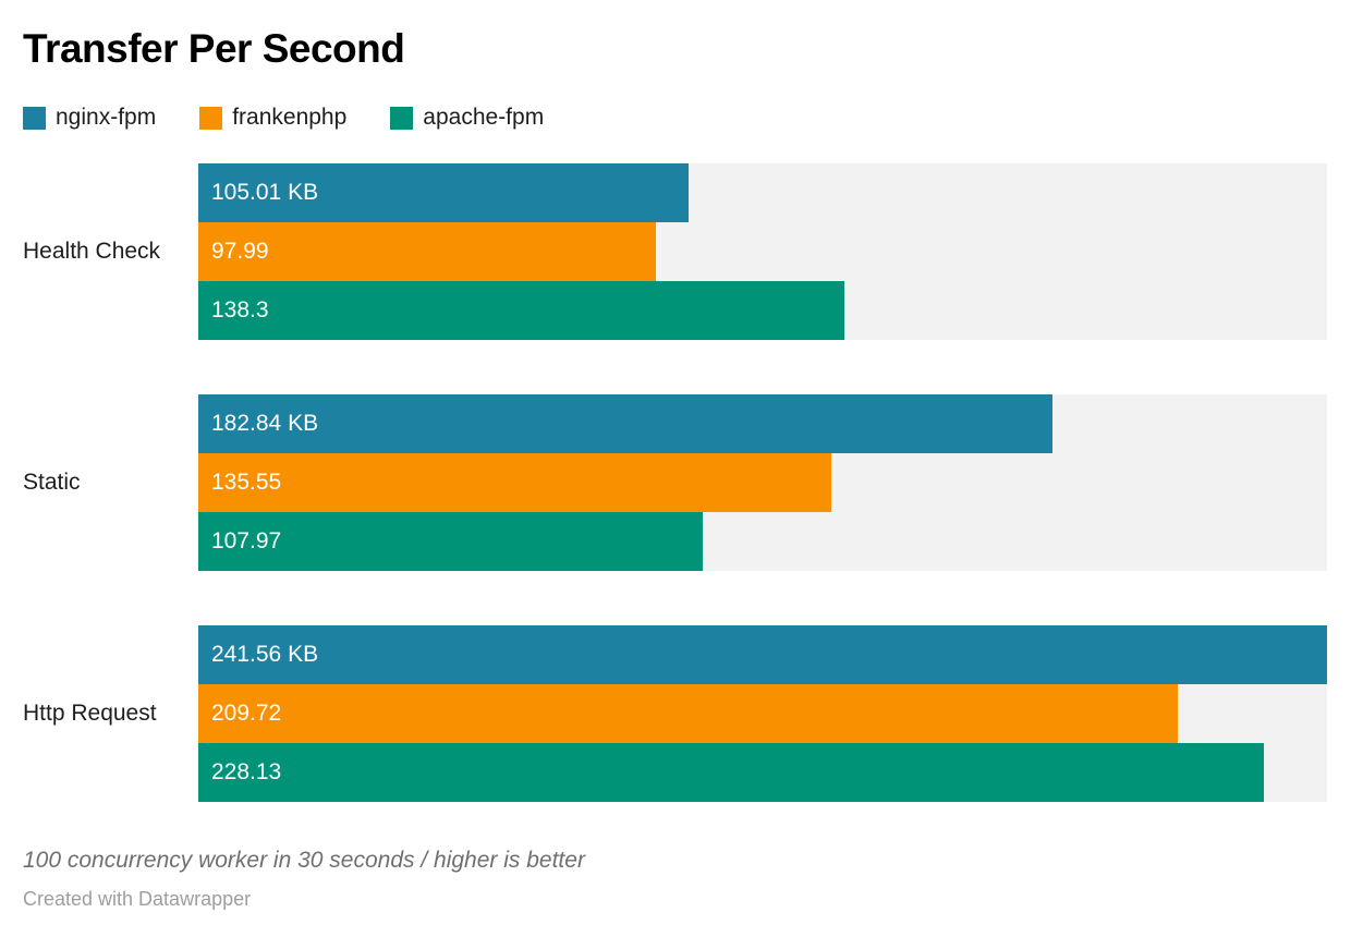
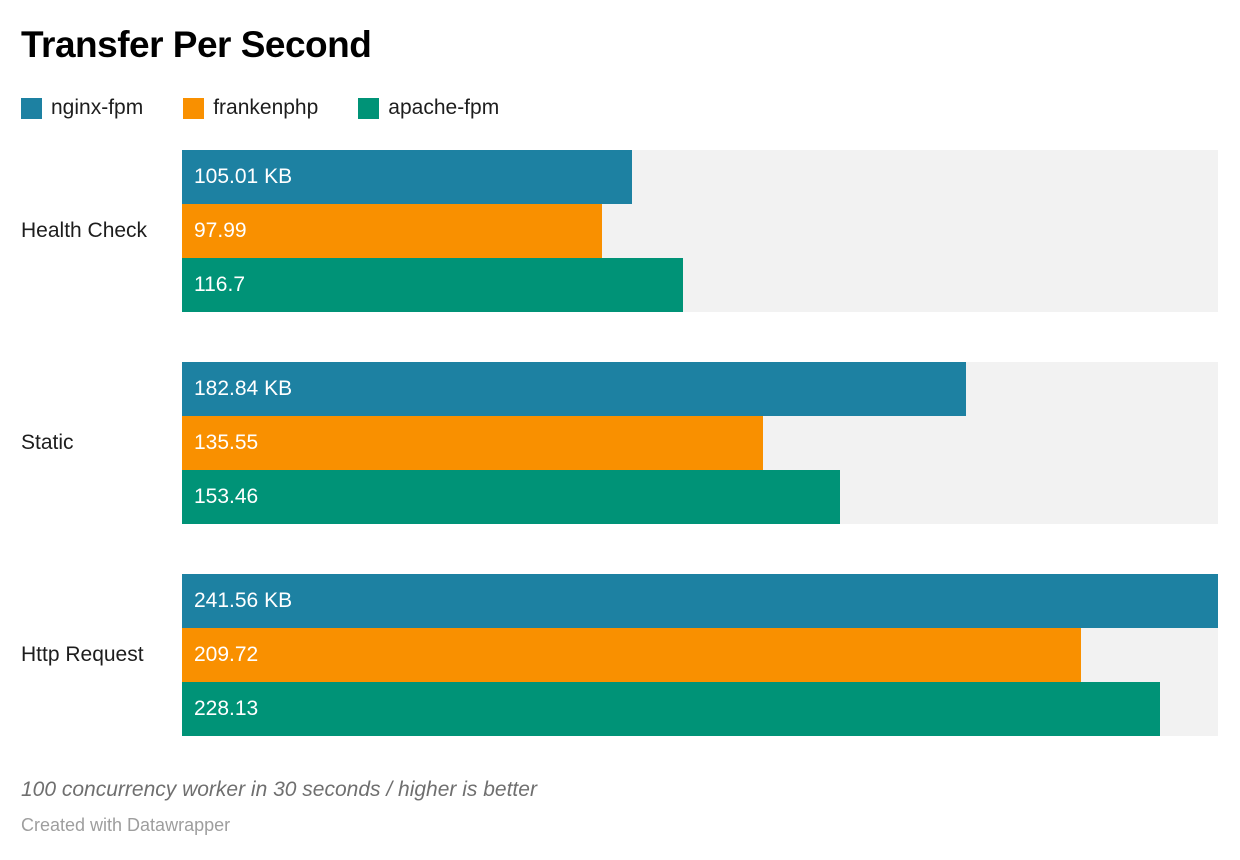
apache-fpm/Health Check: 138.3 -> 116.7
apache-fpm/Static: 107.97 -> 153.46
